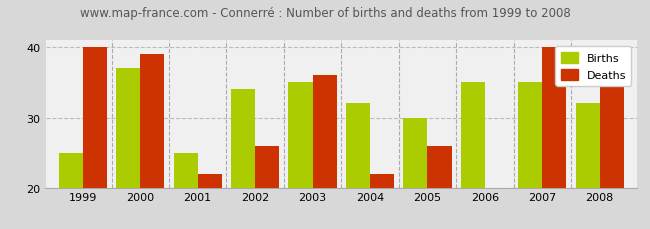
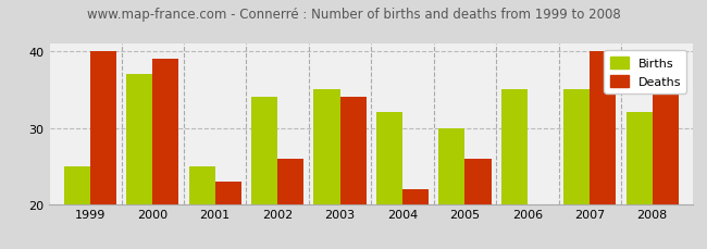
Deaths/2001: 22 -> 23
Deaths/2003: 36 -> 34
